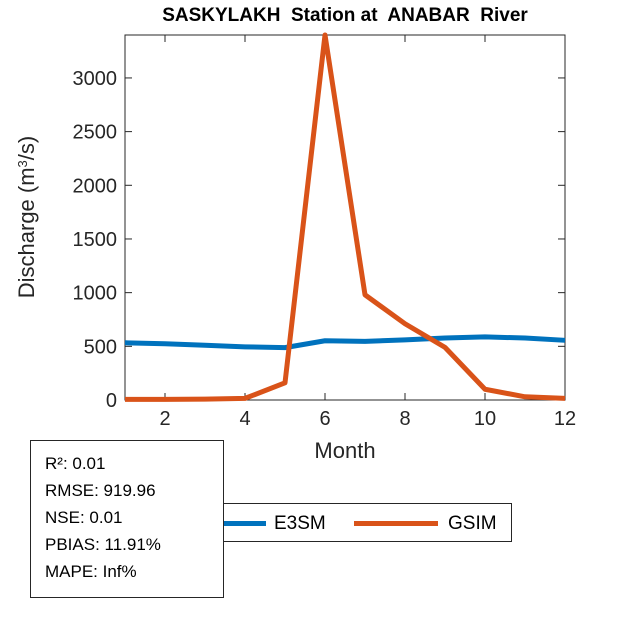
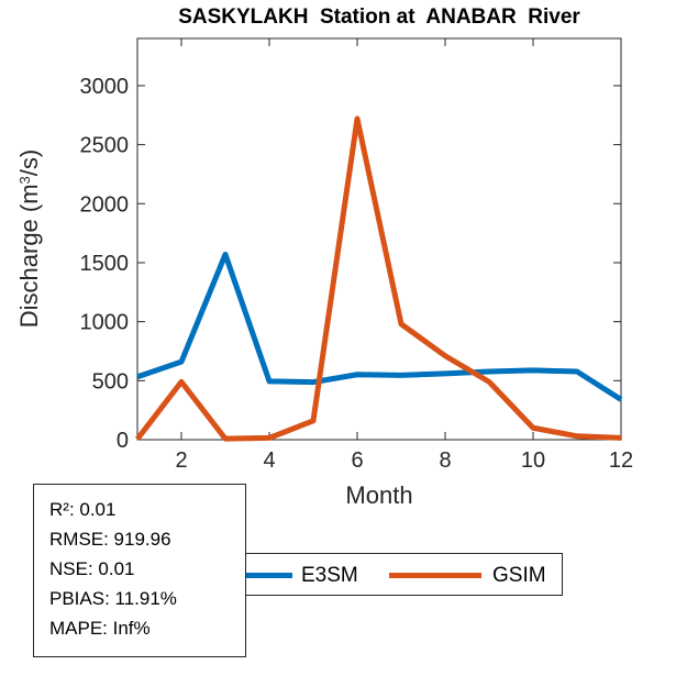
E3SM/2: 520 -> 660
GSIM/2: 10 -> 490
E3SM/3: 510 -> 1570
GSIM/6: 3400 -> 2720
E3SM/12: 560 -> 340
